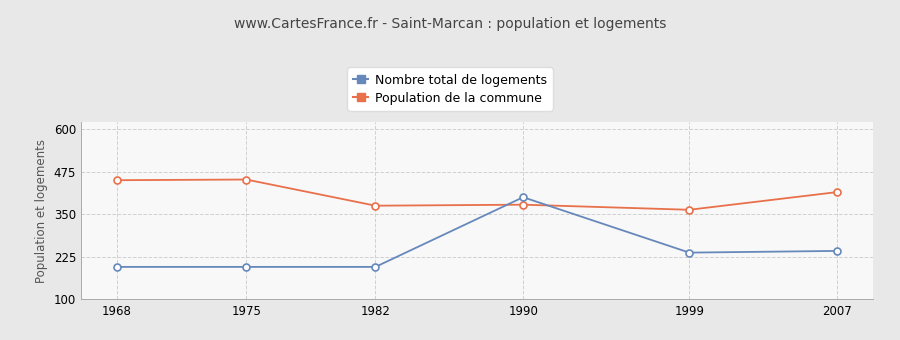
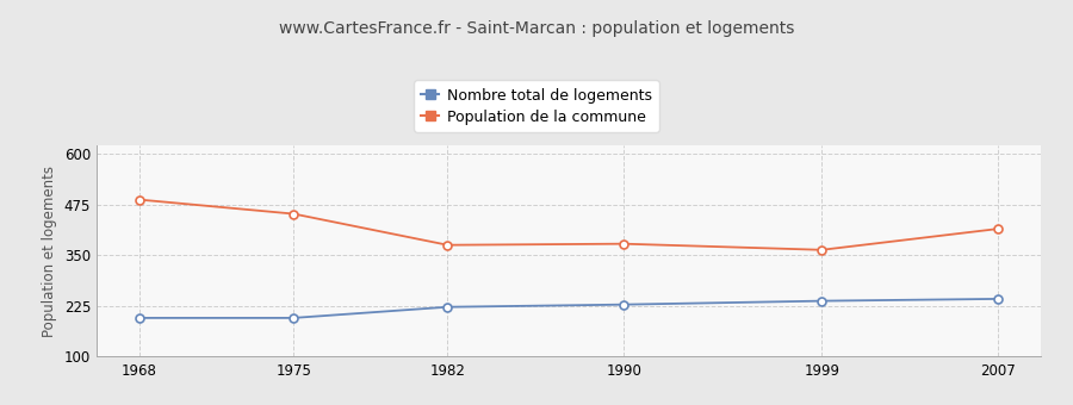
Population de la commune/1968: 450 -> 487
Nombre total de logements/1982: 195 -> 222
Nombre total de logements/1990: 400 -> 228
